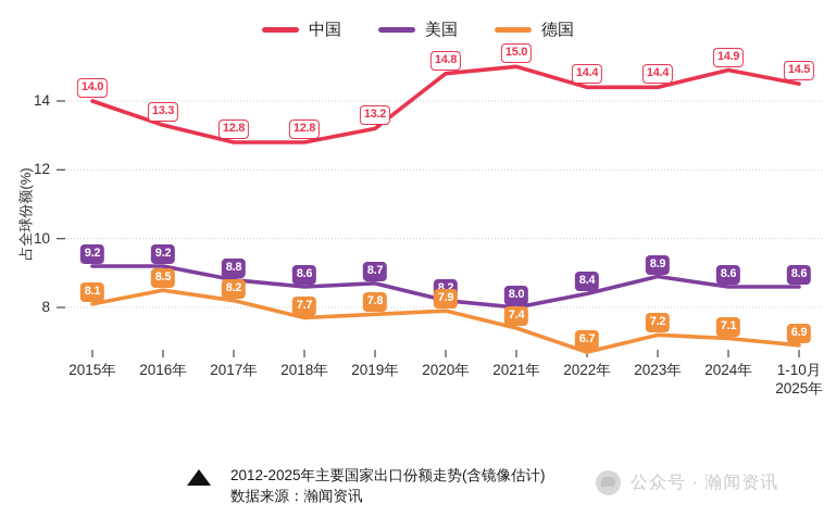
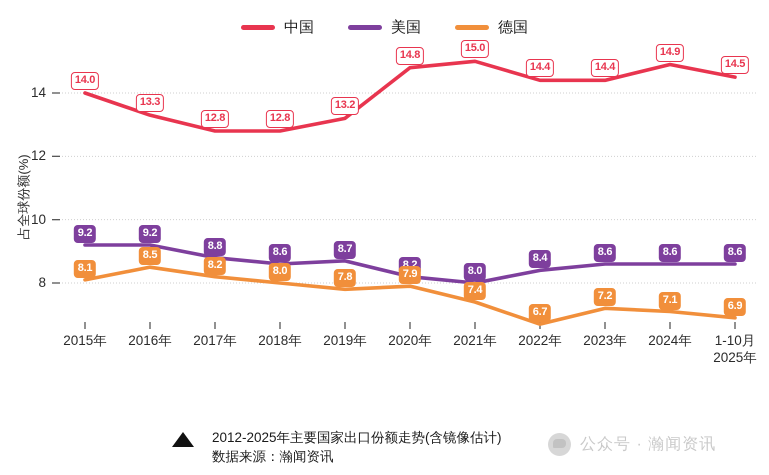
德国/2018年: 7.7 -> 8.0
美国/2023年: 8.9 -> 8.6
